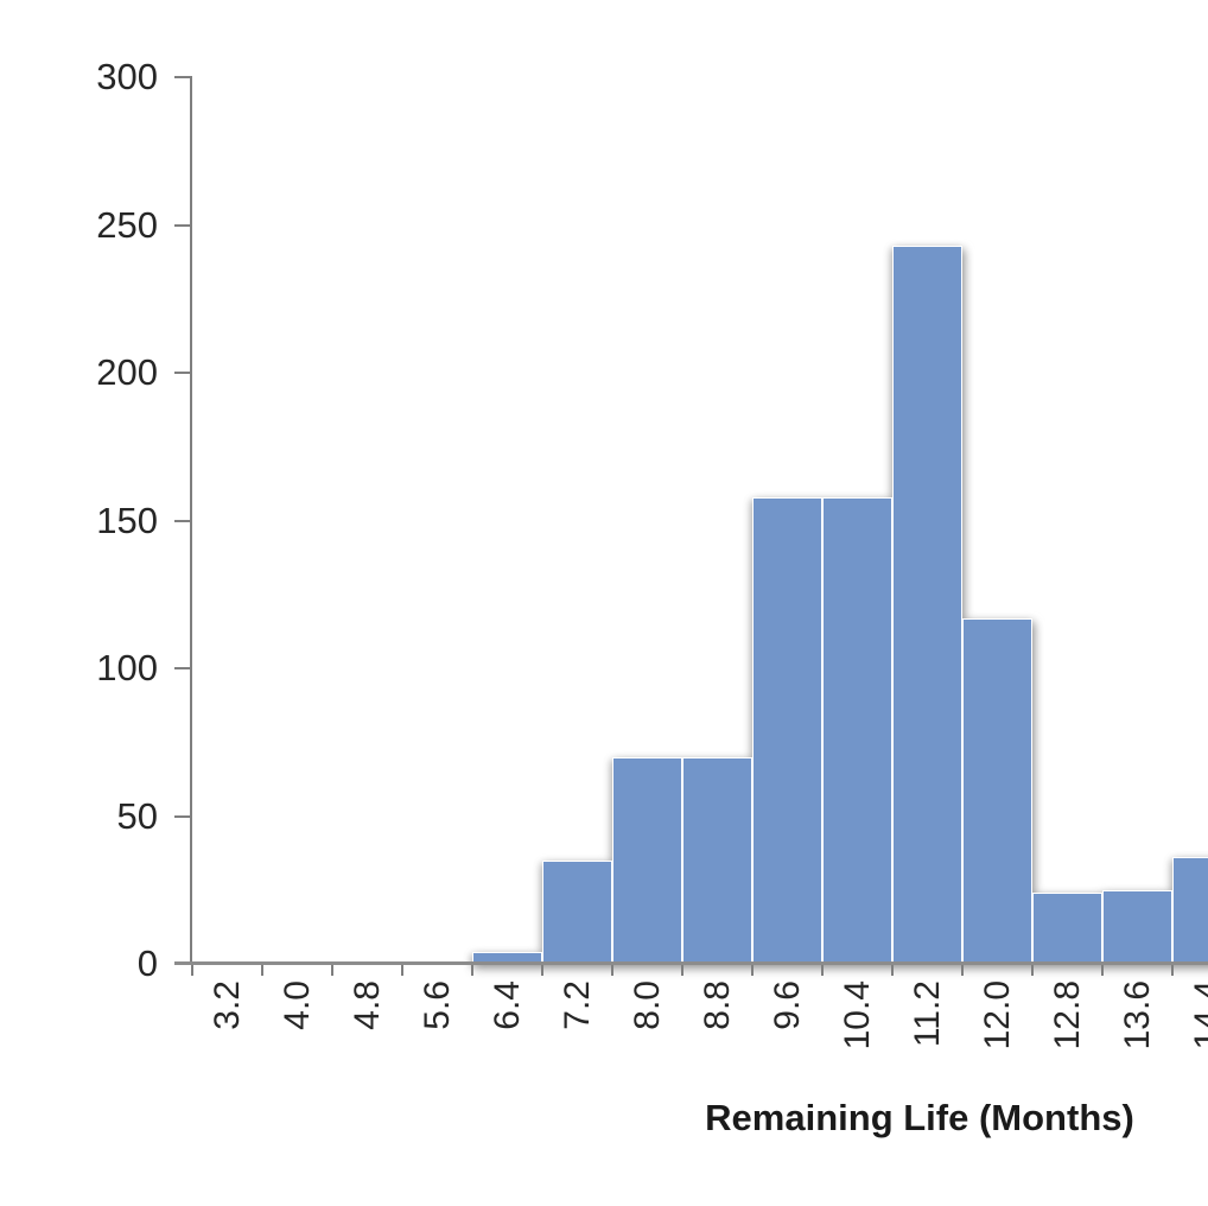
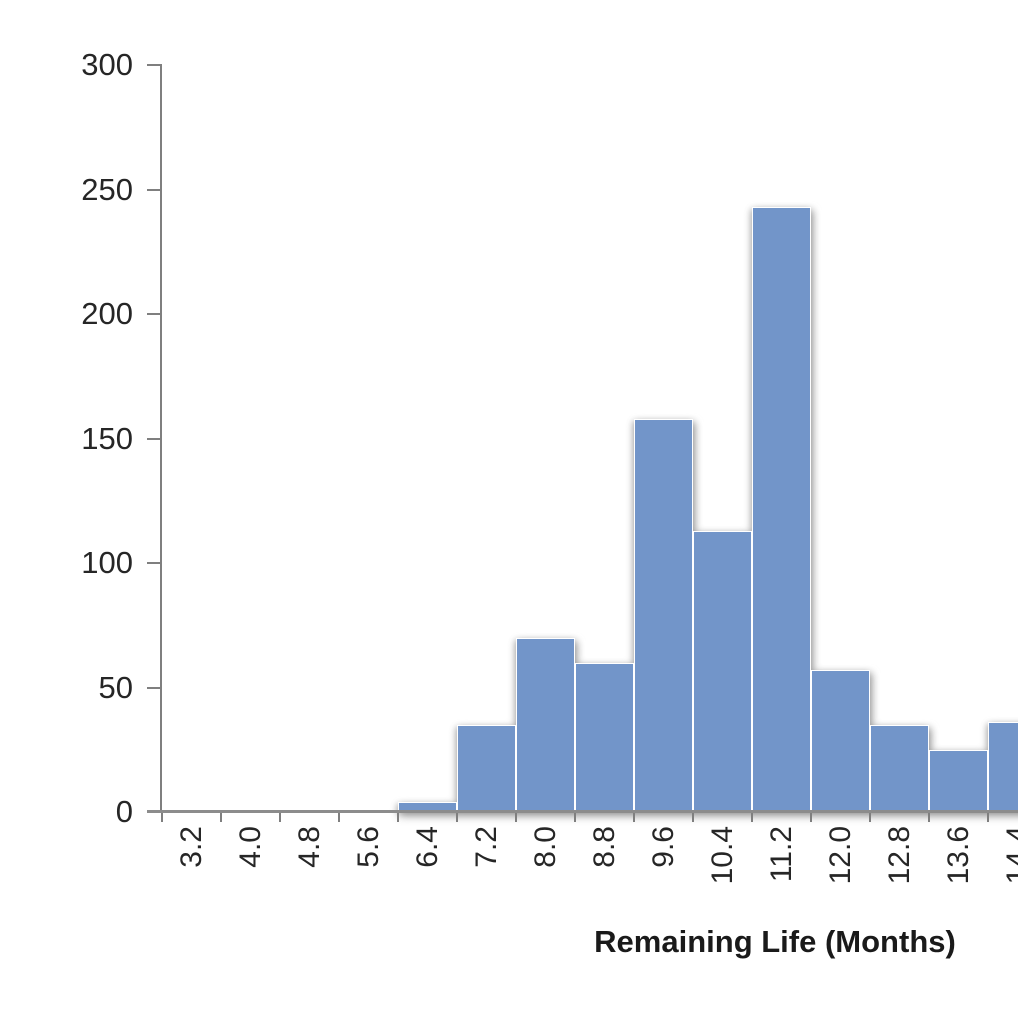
8.8: 70 -> 60
10.4: 158 -> 113
12.0: 117 -> 57
12.8: 24 -> 35
